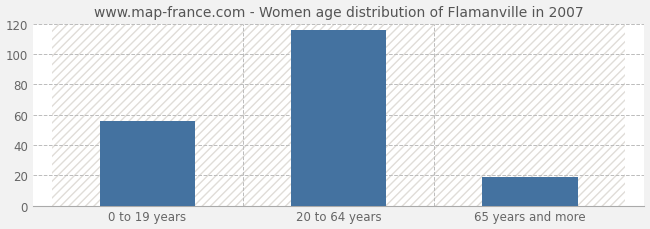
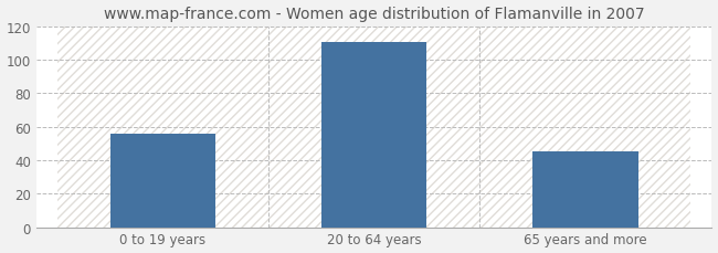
20 to 64 years: 116 -> 111
65 years and more: 19 -> 45
